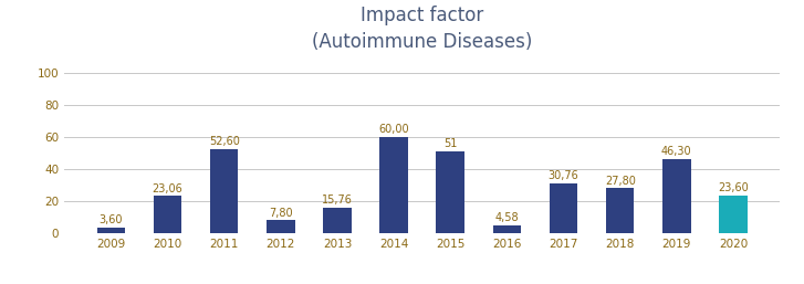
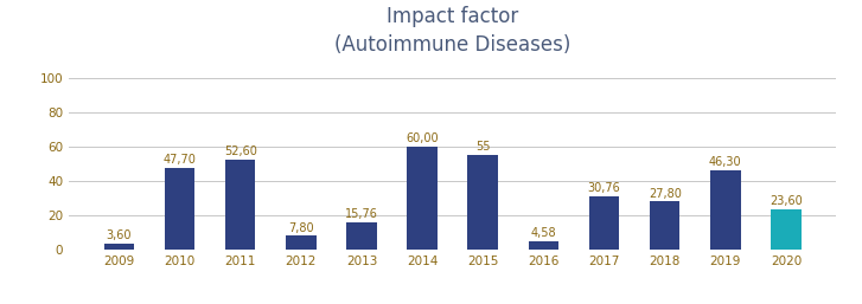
2010: 23,06 -> 47,70
2015: 51 -> 55
